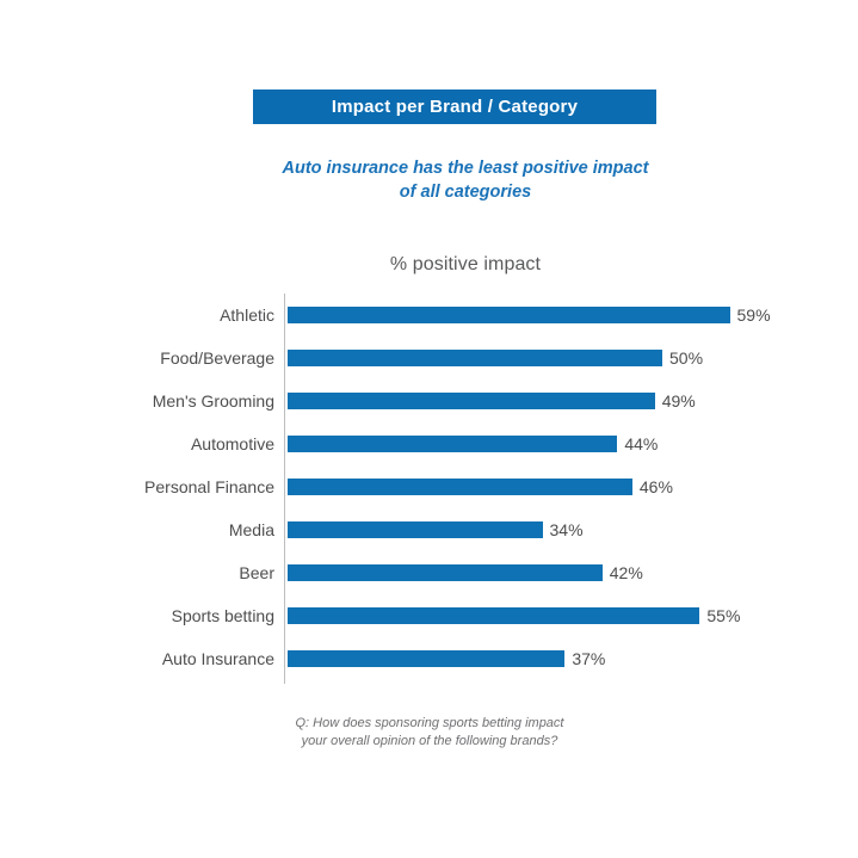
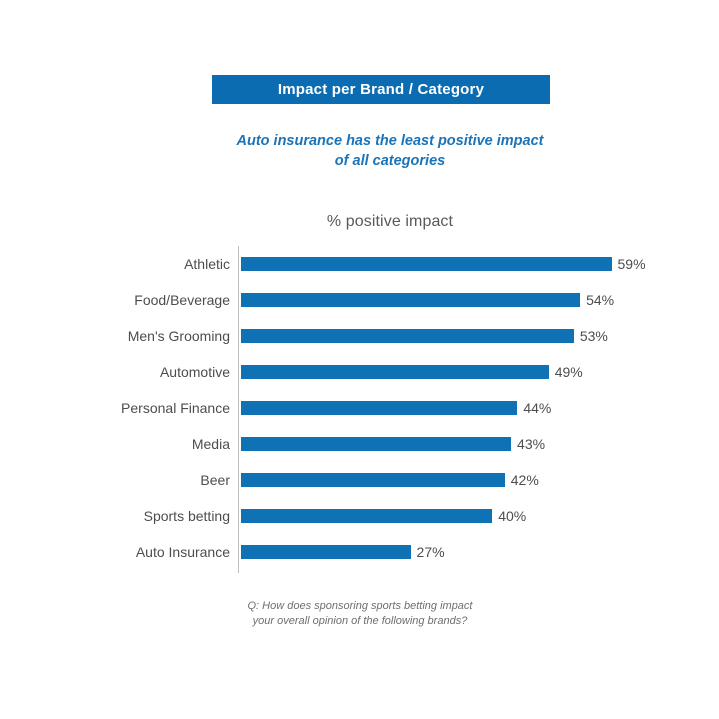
Food/Beverage: 50% -> 54%
Men's Grooming: 49% -> 53%
Automotive: 44% -> 49%
Personal Finance: 46% -> 44%
Media: 34% -> 43%
Sports betting: 55% -> 40%
Auto Insurance: 37% -> 27%
